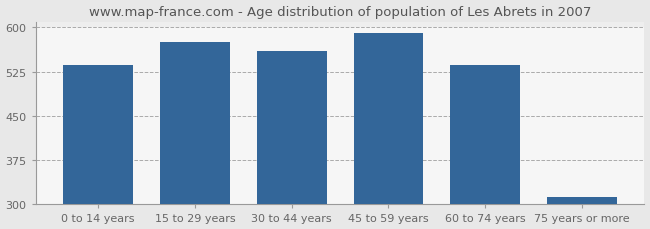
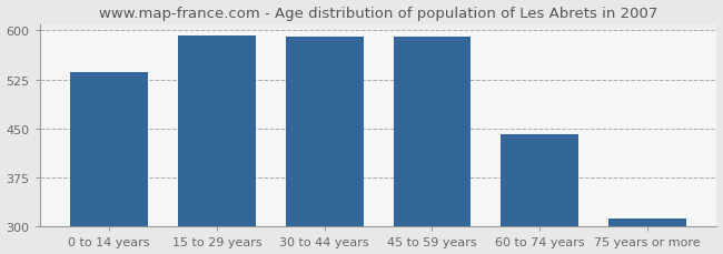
15 to 29 years: 576 -> 592
30 to 44 years: 560 -> 590
60 to 74 years: 536 -> 441
